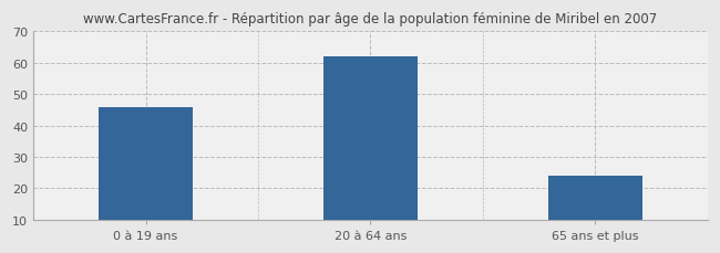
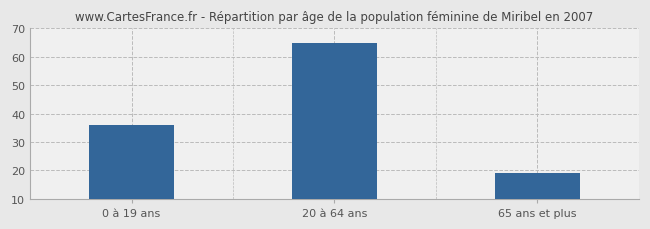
0 à 19 ans: 46 -> 36
20 à 64 ans: 62 -> 65
65 ans et plus: 24 -> 19
